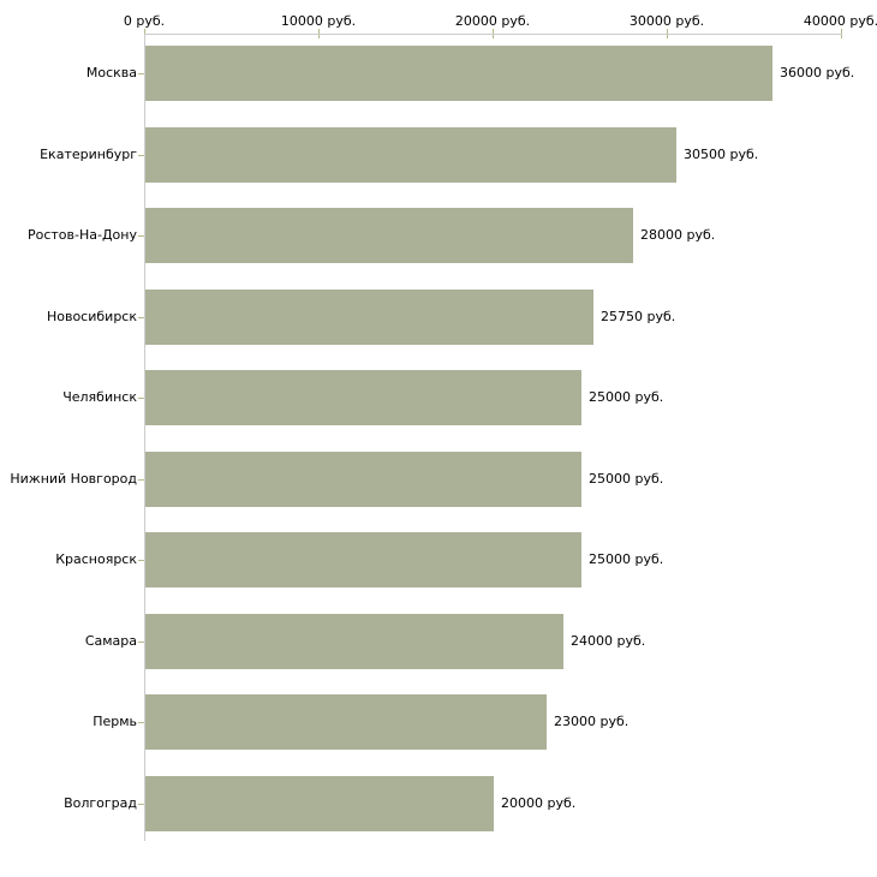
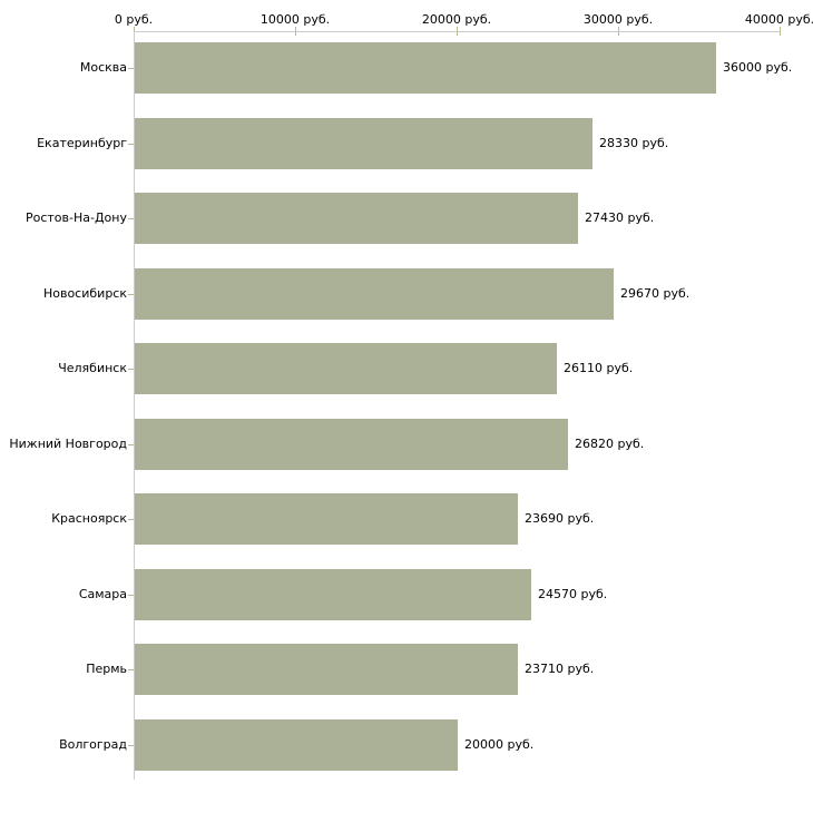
Екатеринбург: 30500 -> 28330
Ростов-На-Дону: 28000 -> 27430
Новосибирск: 25750 -> 29670
Челябинск: 25000 -> 26110
Нижний Новгород: 25000 -> 26820
Красноярск: 25000 -> 23690
Самара: 24000 -> 24570
Пермь: 23000 -> 23710
